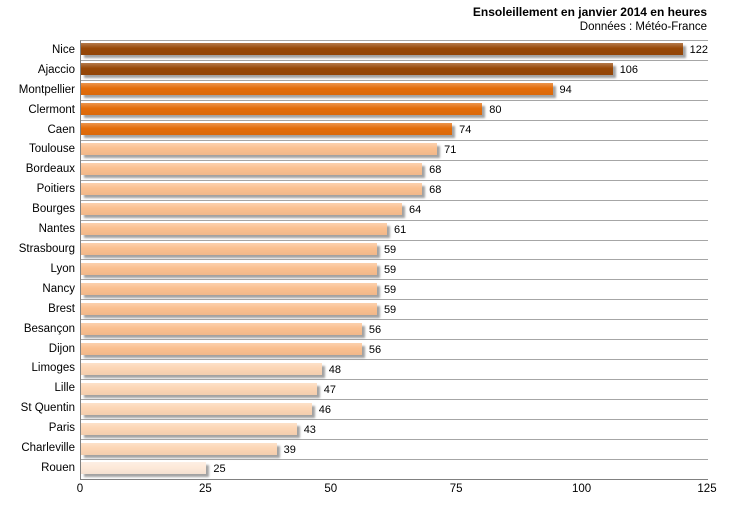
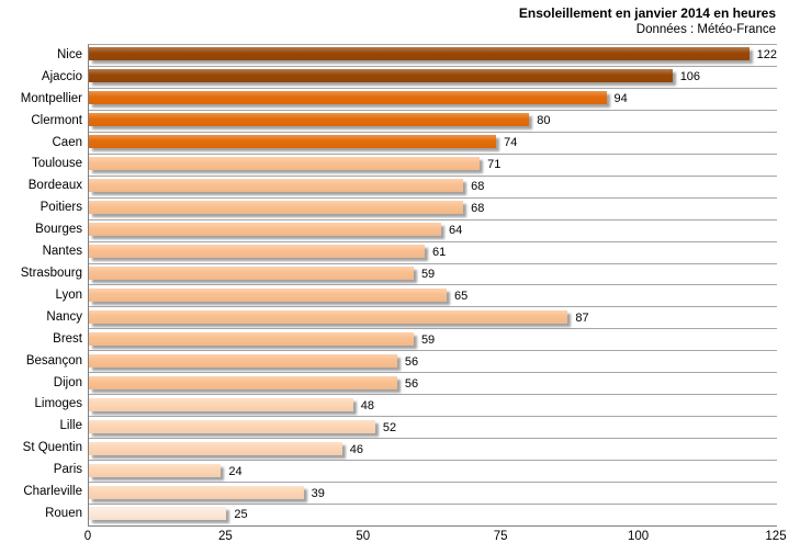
Lyon: 59 -> 65
Nancy: 59 -> 87
Lille: 47 -> 52
Paris: 43 -> 24
